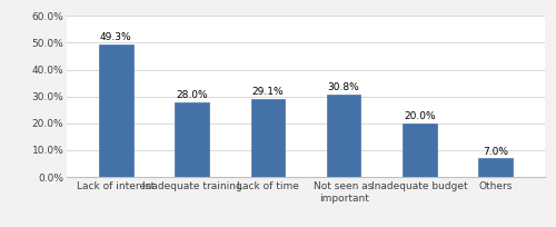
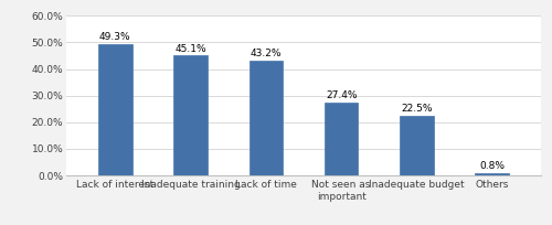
Inadequate training: 28.0% -> 45.1%
Lack of time: 29.1% -> 43.2%
Not seen as important: 30.8% -> 27.4%
Inadequate budget: 20.0% -> 22.5%
Others: 7.0% -> 0.8%
